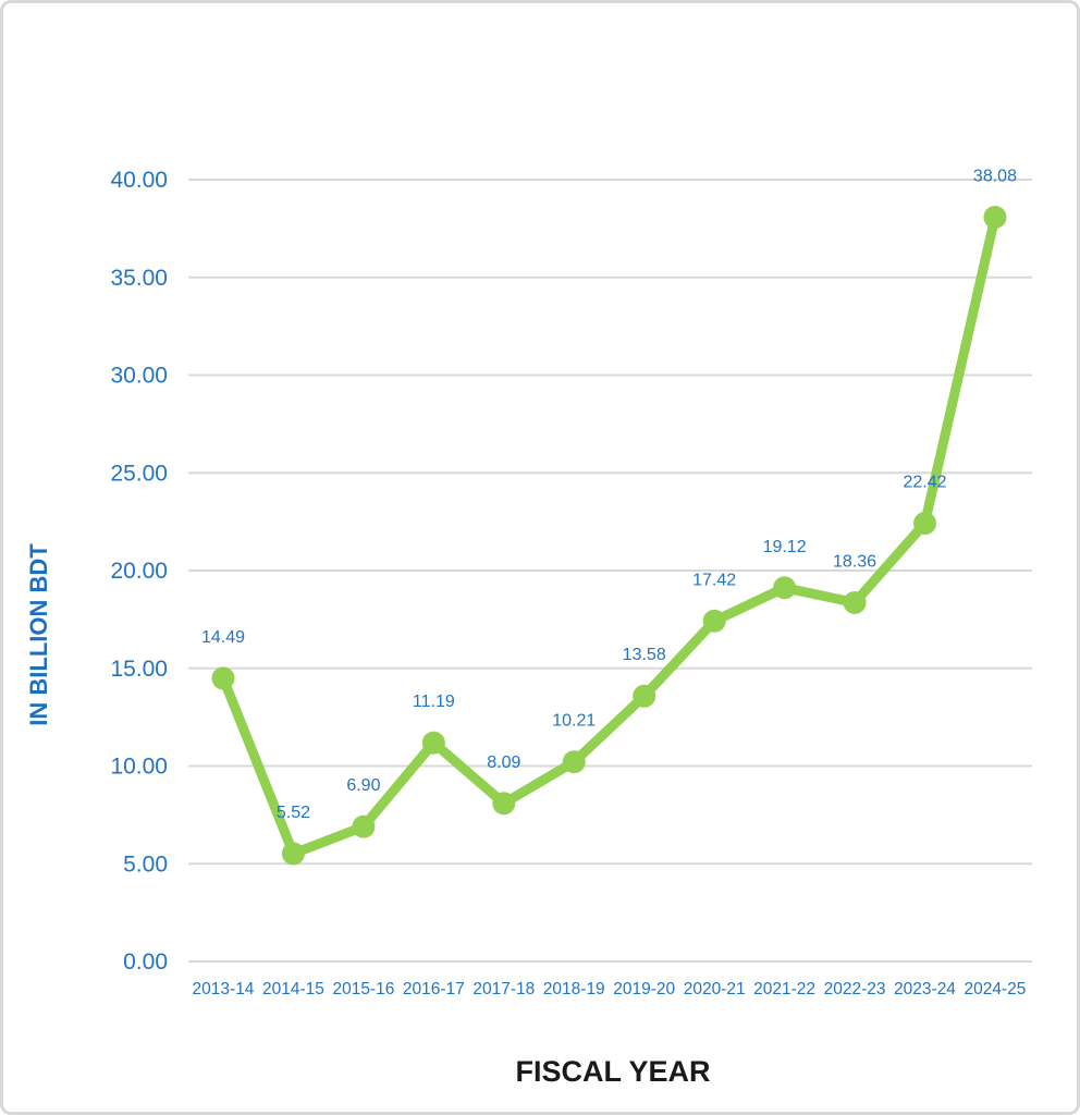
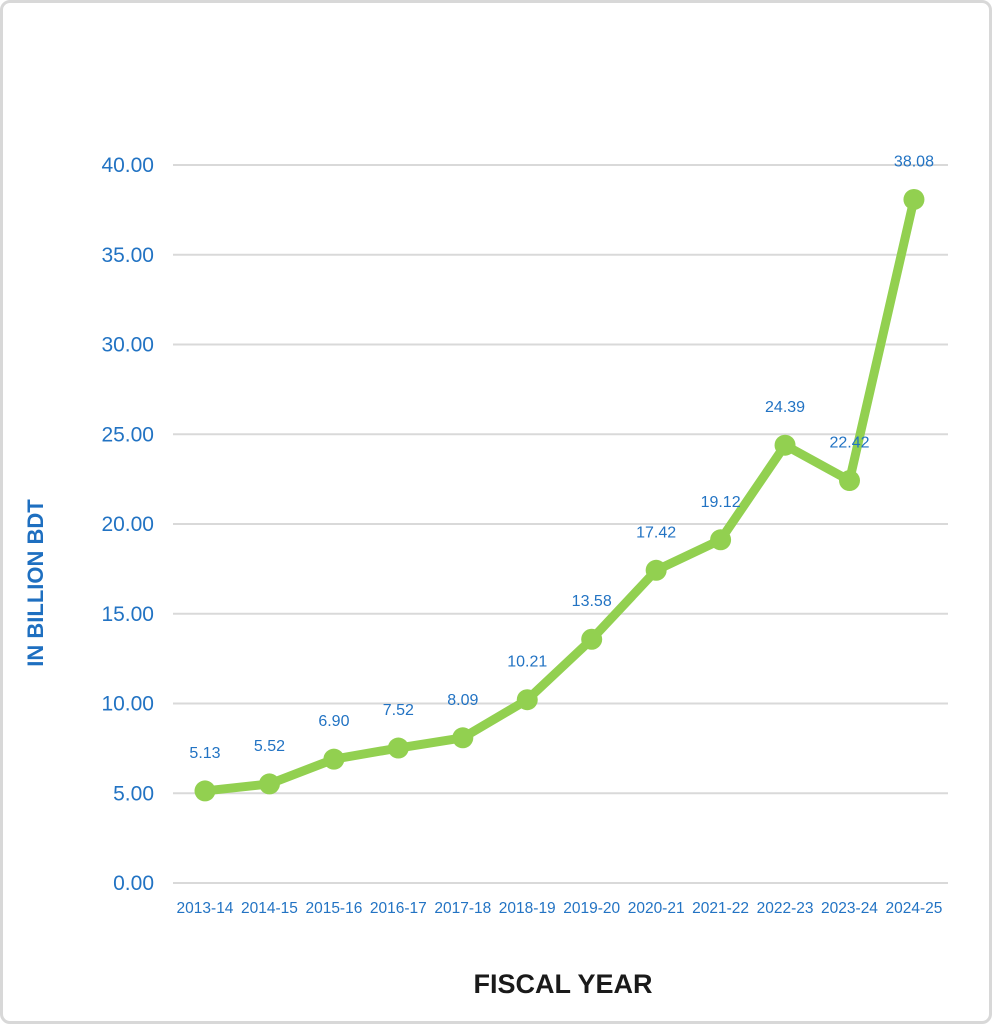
2013-14: 14.49 -> 5.13
2016-17: 11.19 -> 7.52
2022-23: 18.36 -> 24.39
